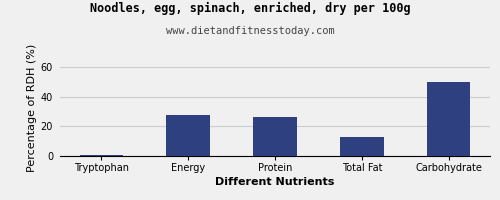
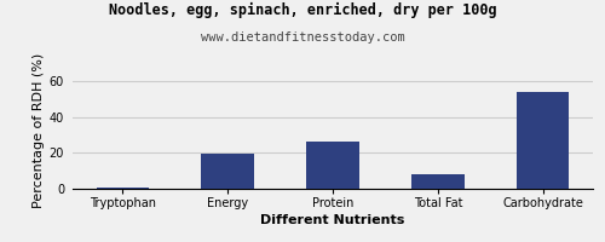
Energy: 28 -> 20
Total Fat: 13 -> 8
Carbohydrate: 50 -> 54
